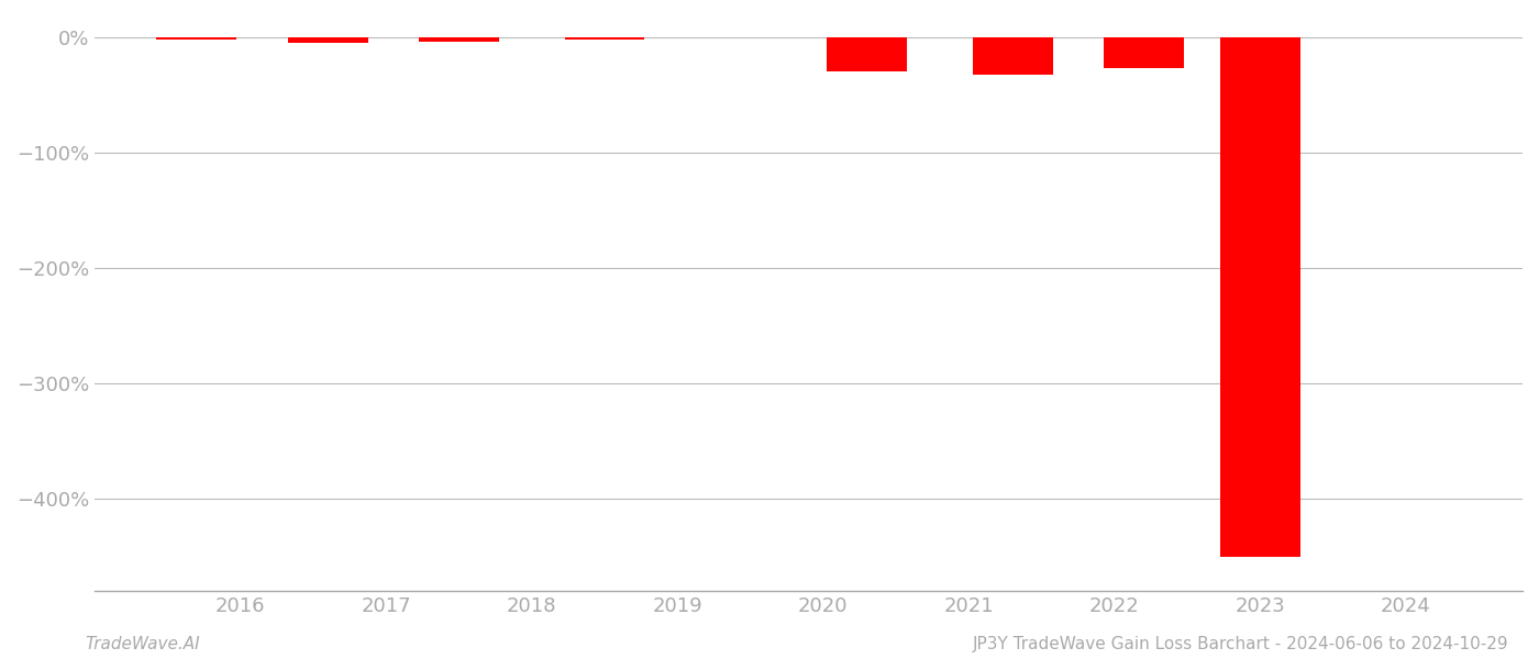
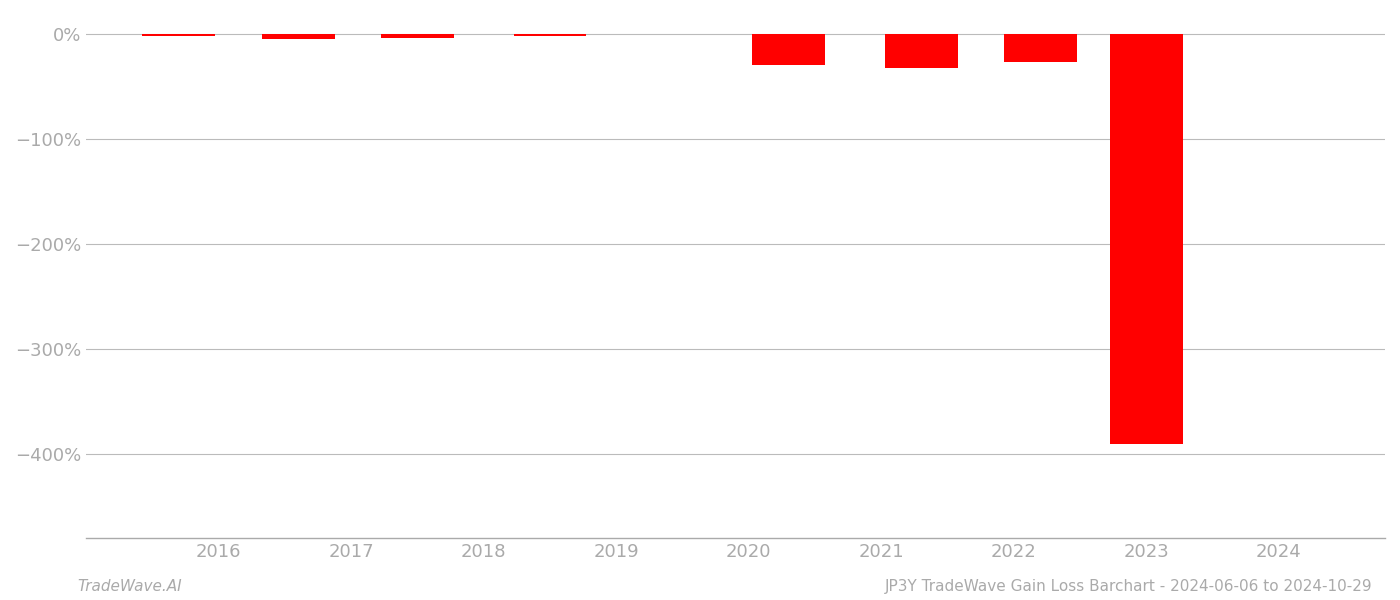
2023: -450% -> -390%
